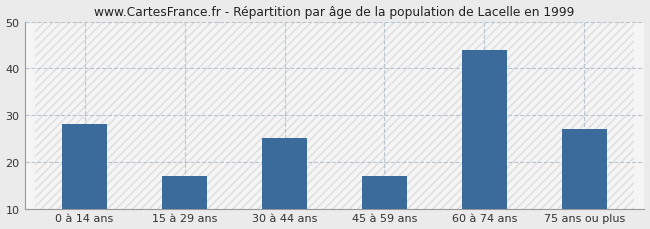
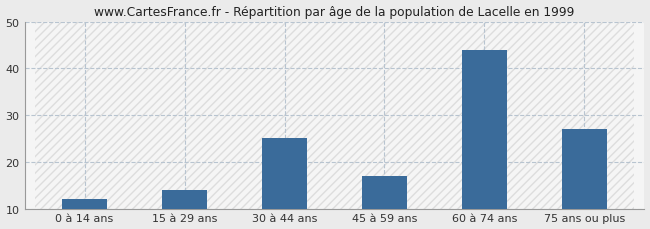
0 à 14 ans: 28 -> 12
15 à 29 ans: 17 -> 14
